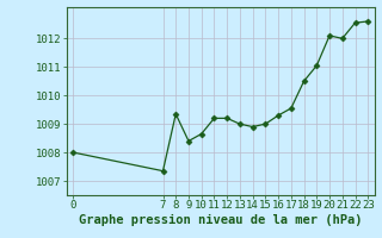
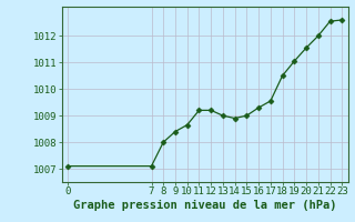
0: 1008.00 -> 1007.10
7: 1007.35 -> 1007.10
8: 1009.35 -> 1008.00
20: 1012.10 -> 1011.55
